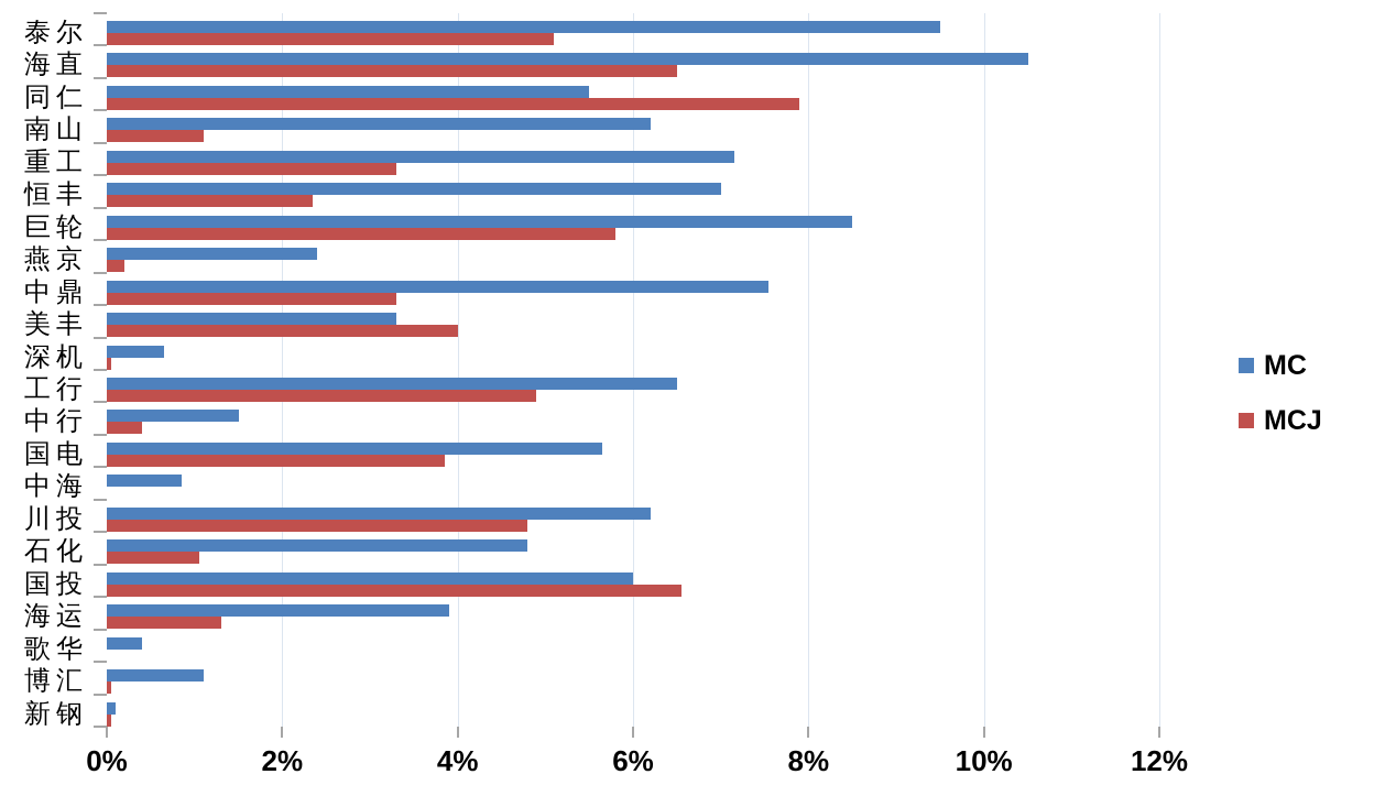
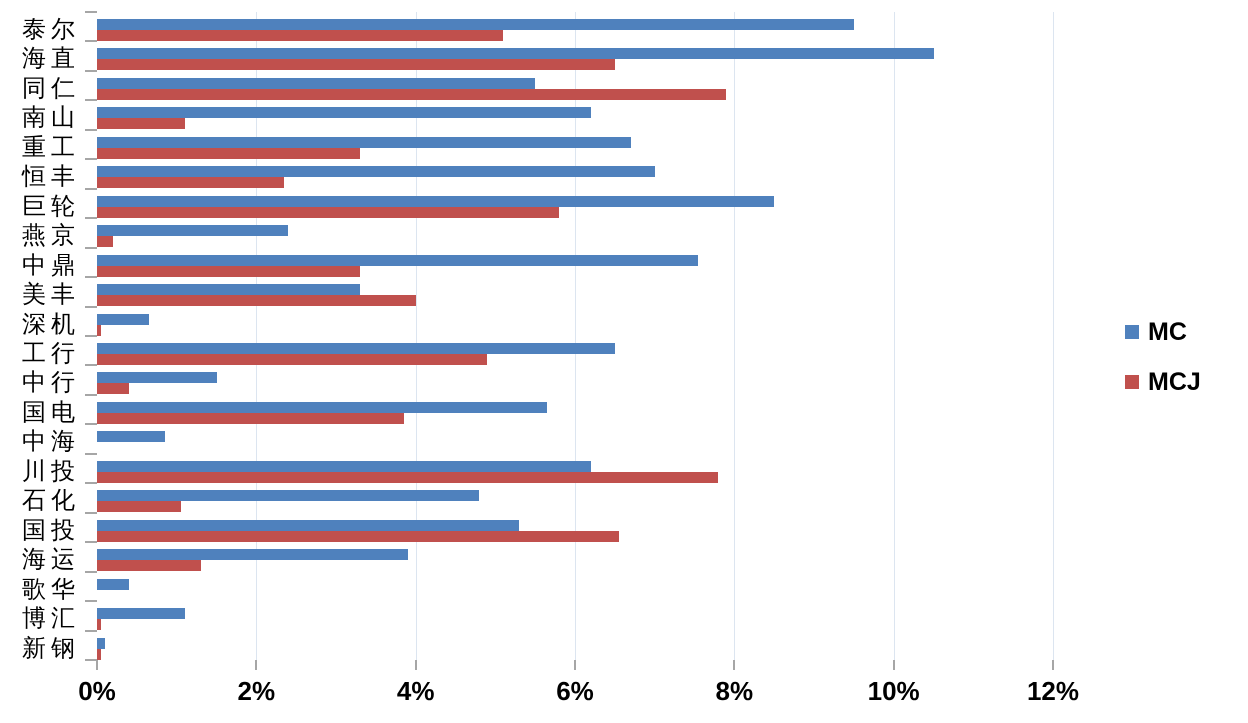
MC/重工: 7.2% -> 6.7%
MCJ/川投: 4.8% -> 7.8%
MC/国投: 6.0% -> 5.3%
